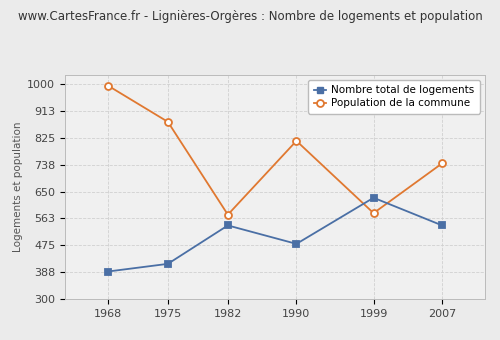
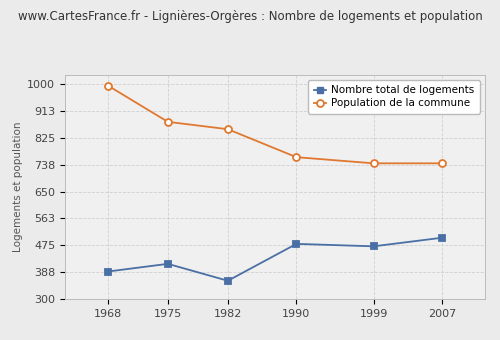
Nombre total de logements/1982: 540 -> 360
Population de la commune/1982: 575 -> 853
Population de la commune/1990: 815 -> 762
Nombre total de logements/1999: 630 -> 472
Population de la commune/1999: 580 -> 742
Nombre total de logements/2007: 540 -> 500
